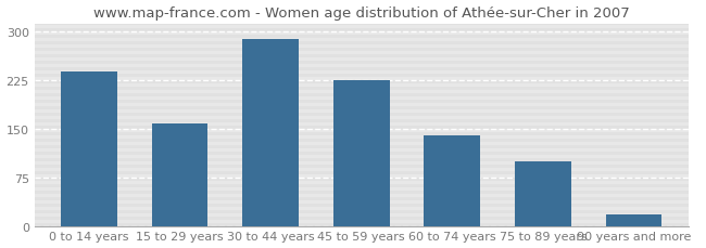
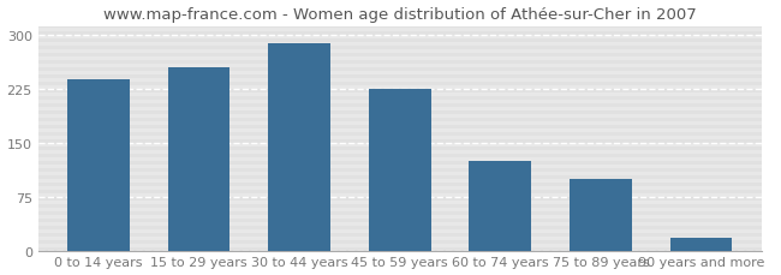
15 to 29 years: 158 -> 254
60 to 74 years: 140 -> 124
